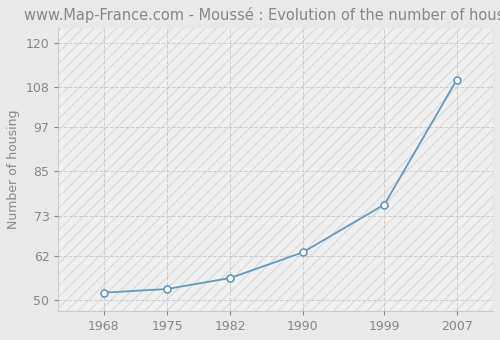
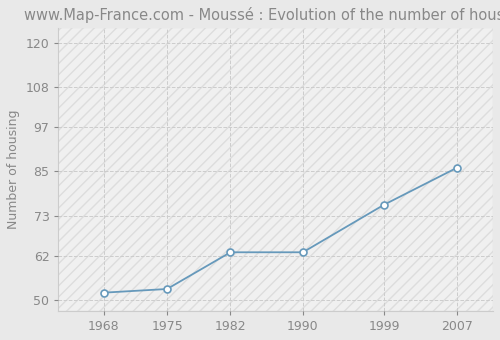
1982: 56 -> 63
2007: 110 -> 86
